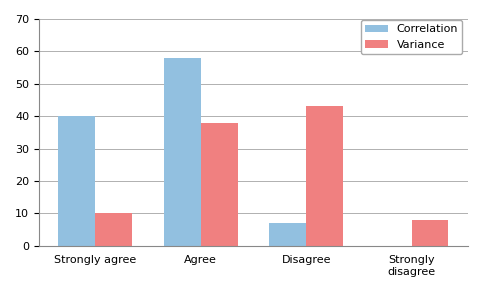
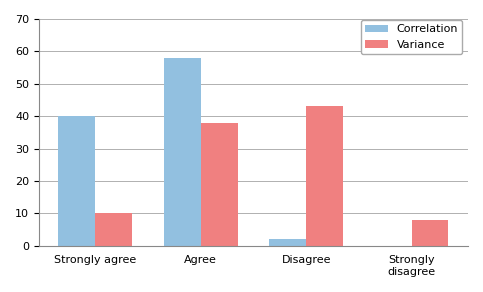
Correlation/Disagree: 7 -> 2
